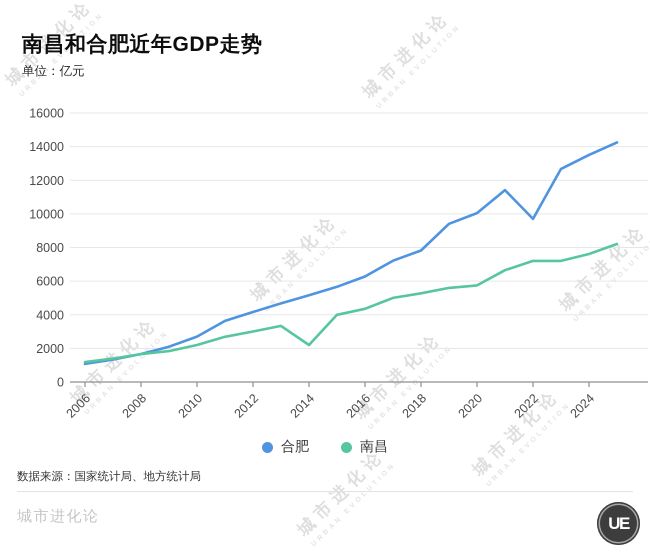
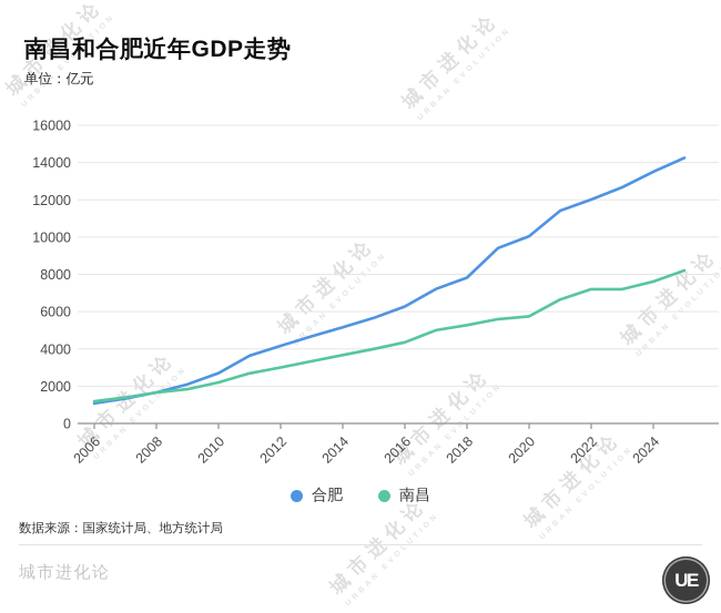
南昌/2014: 2200 -> 3700
合肥/2022: 9700 -> 12000
